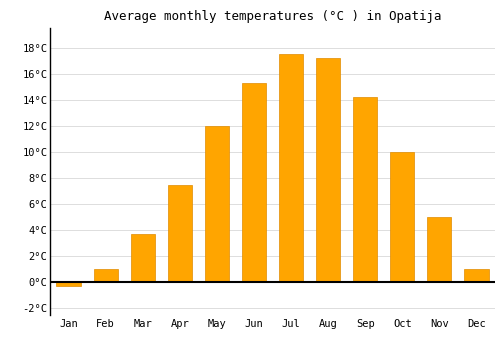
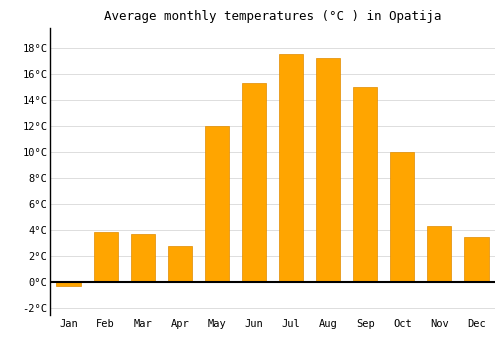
Feb: 1.0°C -> 3.9°C
Apr: 7.5°C -> 2.8°C
Sep: 14.2°C -> 15.0°C
Nov: 5.0°C -> 4.3°C
Dec: 1.0°C -> 3.5°C
